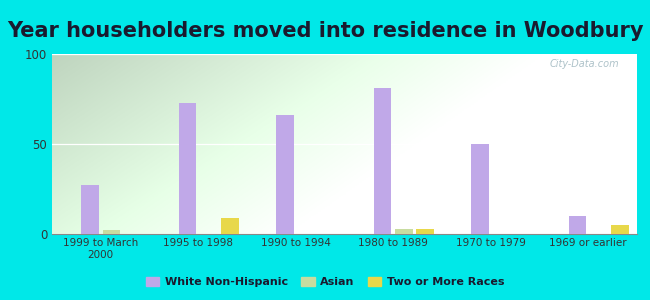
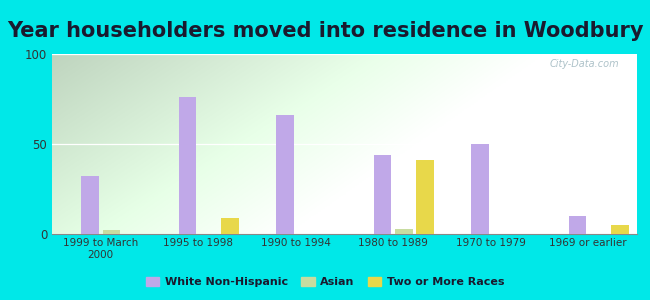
White Non-Hispanic/1999 to March 2000: 27 -> 32
White Non-Hispanic/1995 to 1998: 73 -> 76
White Non-Hispanic/1980 to 1989: 81 -> 44
Two or More Races/1980 to 1989: 3 -> 41
